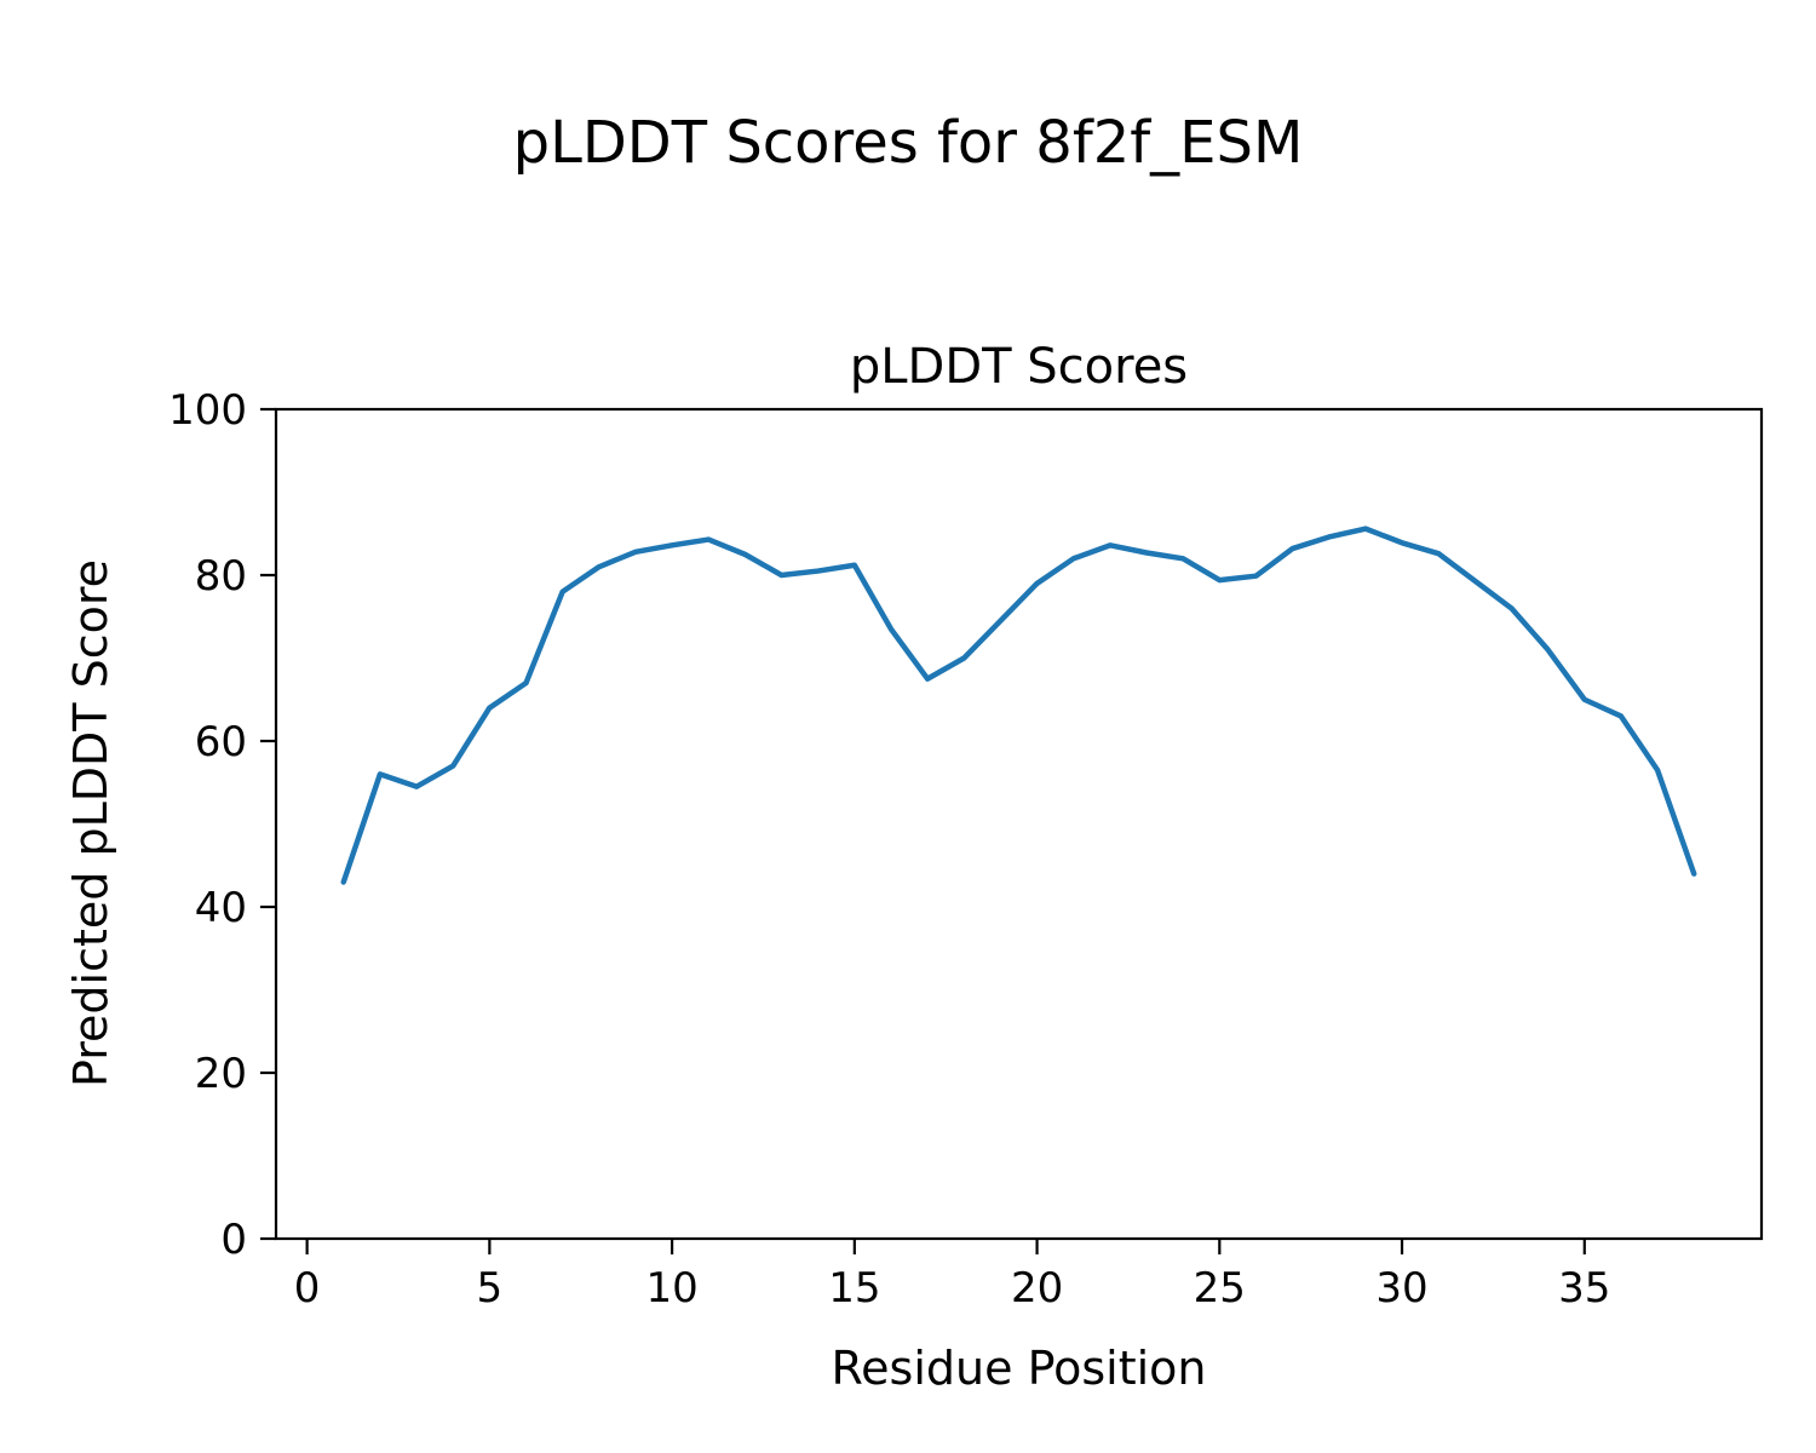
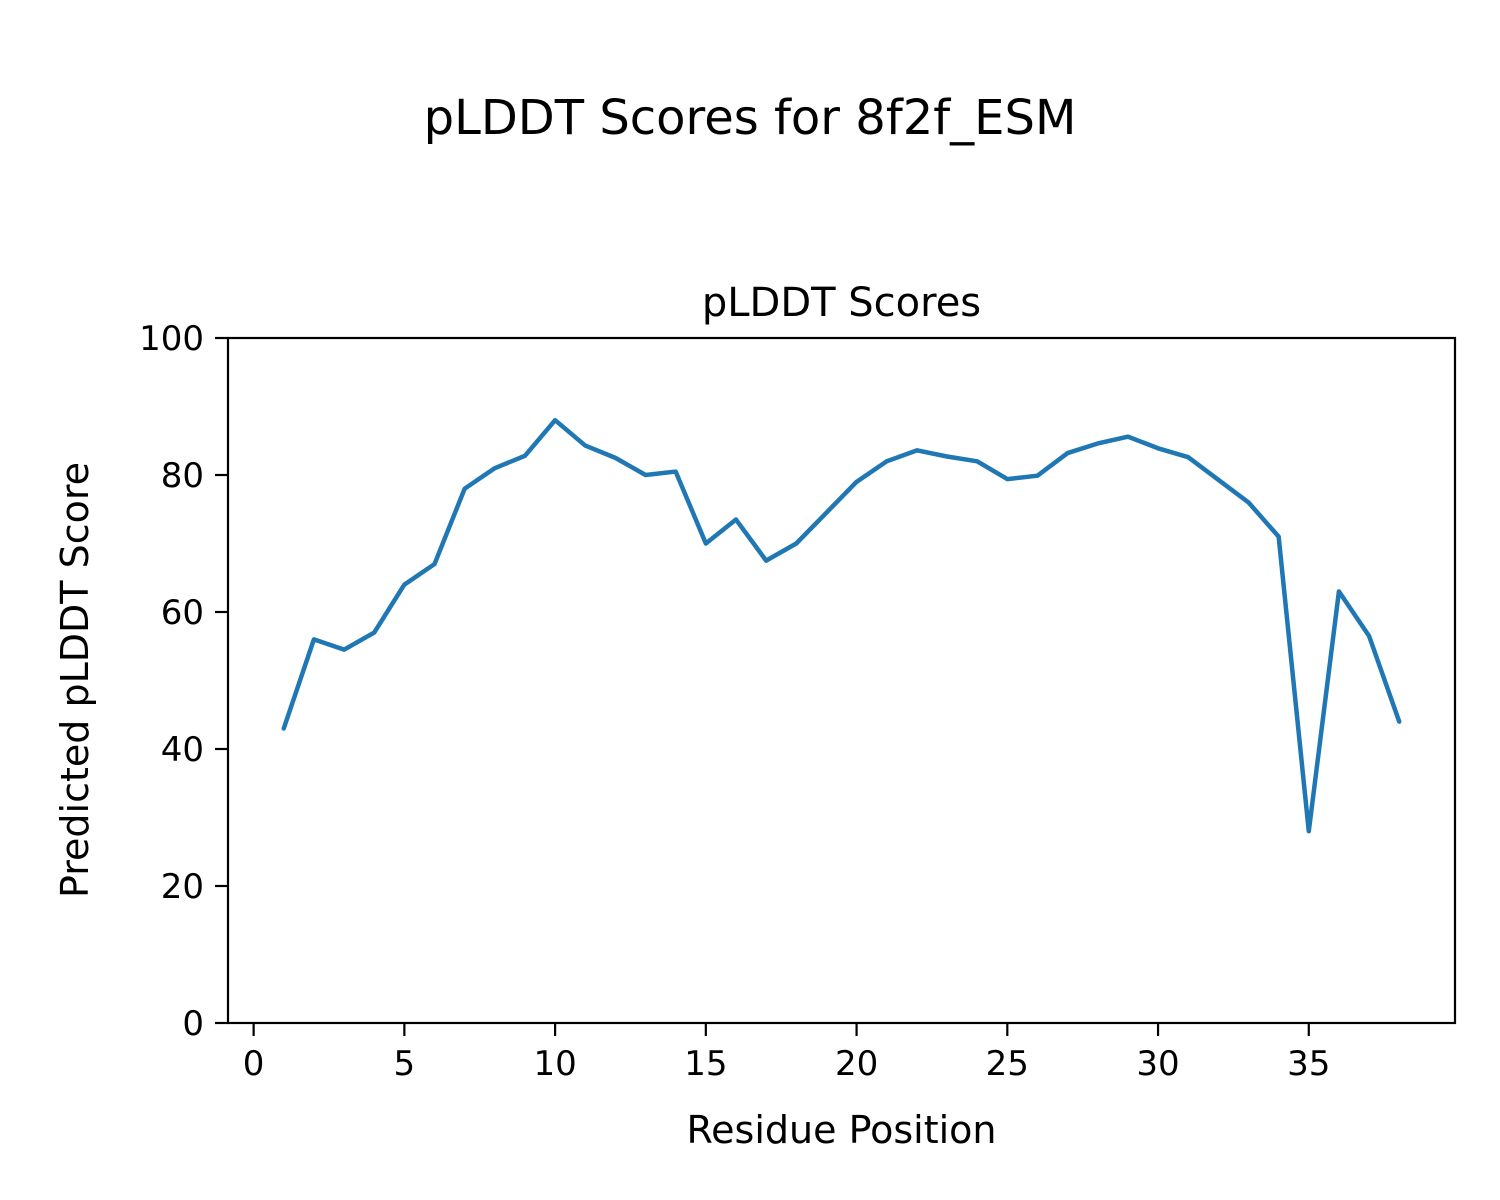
10: 84 -> 88
15: 81 -> 70
35: 65 -> 28
